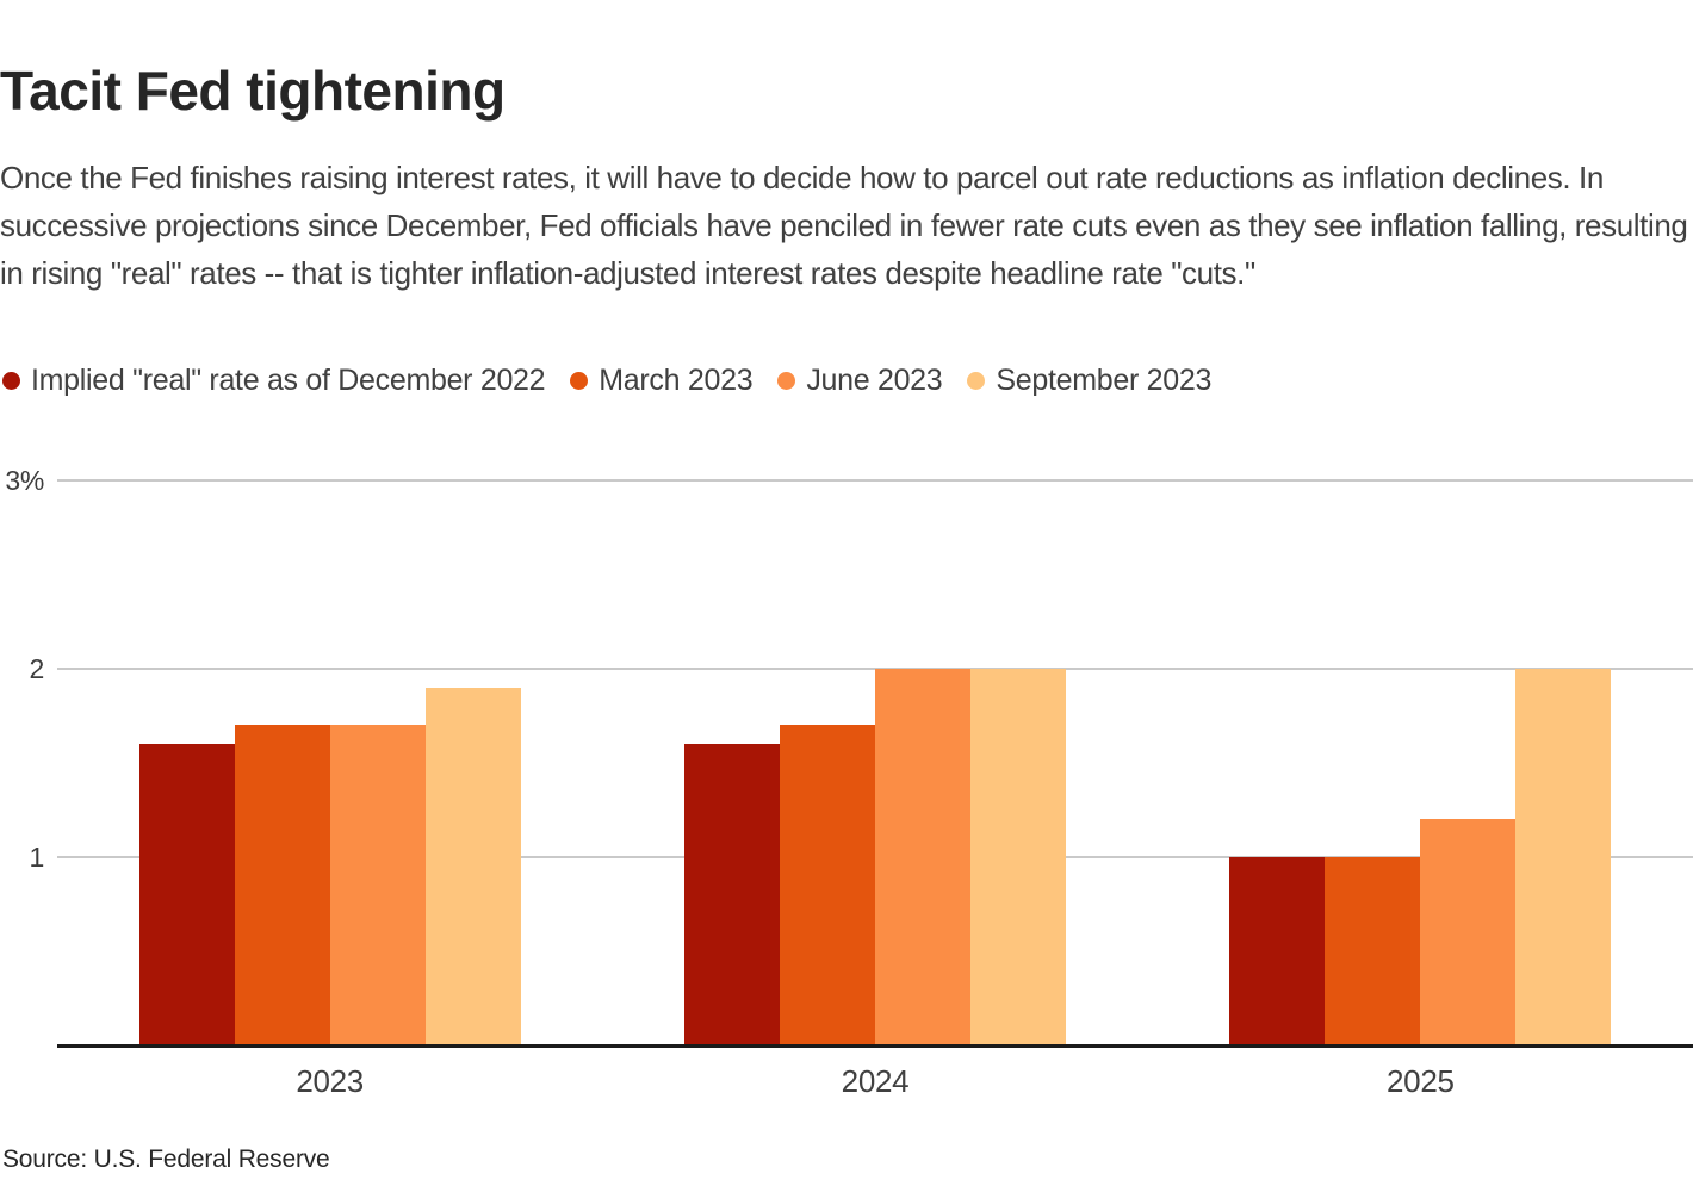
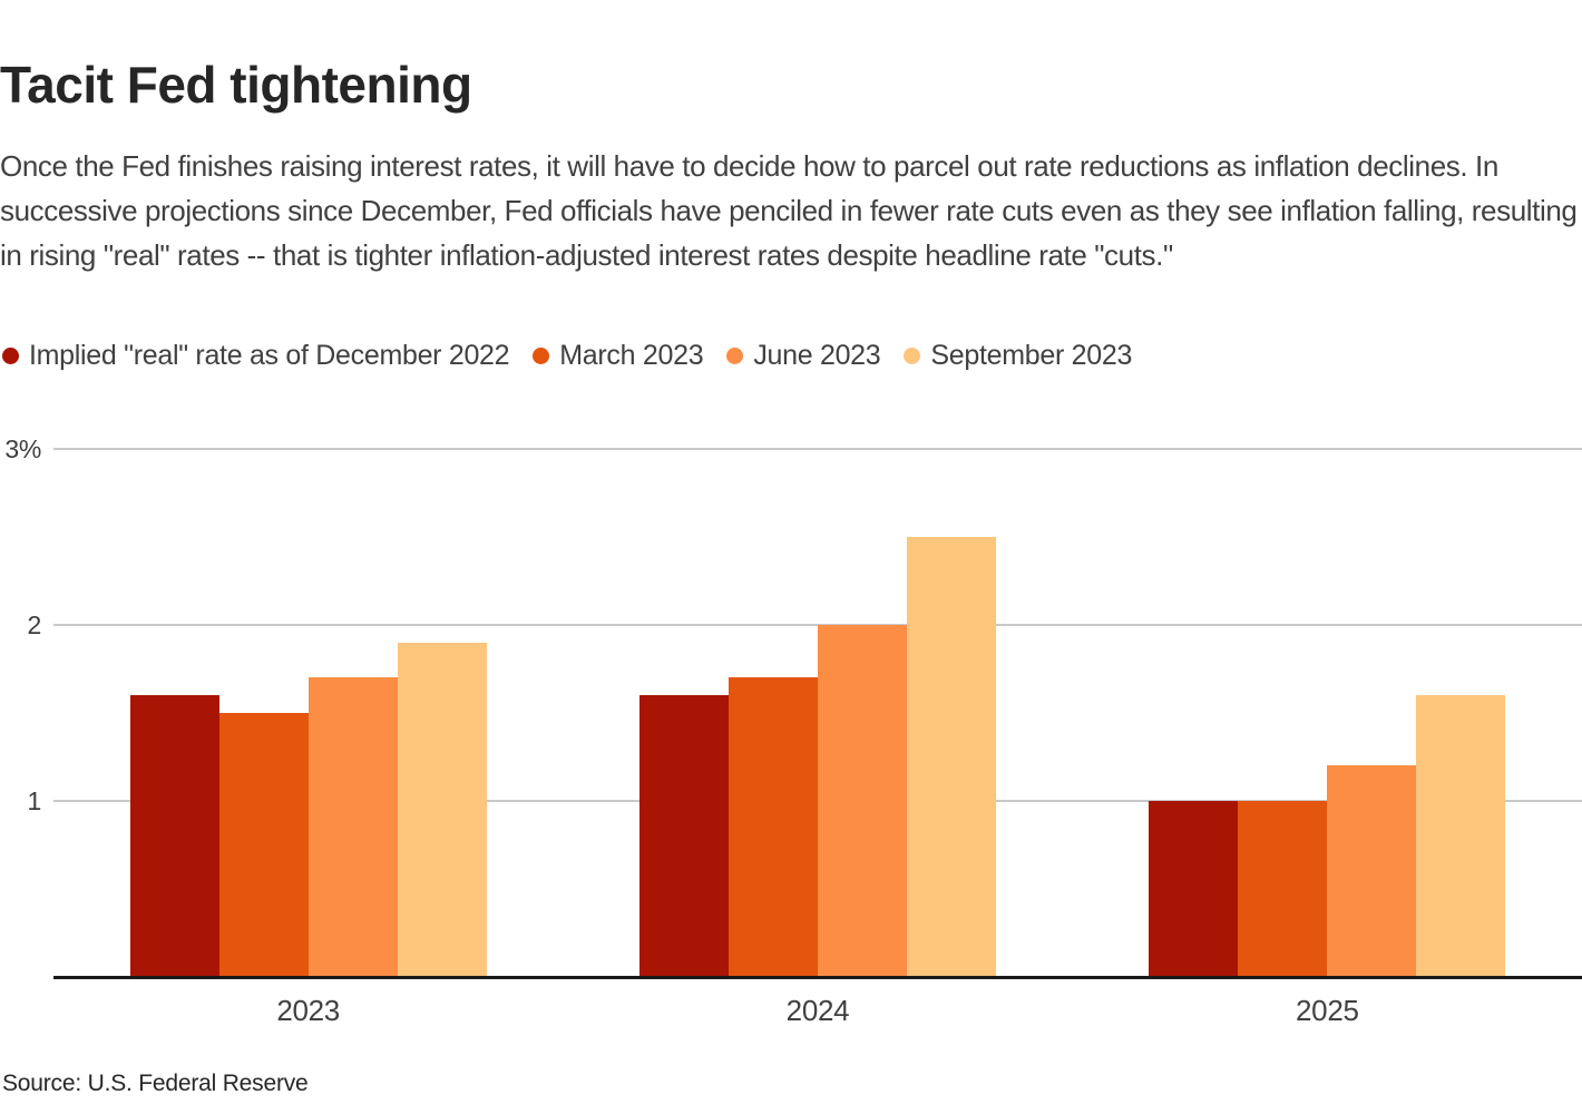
March 2023/2023: 1.7% -> 1.5%
September 2023/2024: 2.0% -> 2.5%
September 2023/2025: 2.0% -> 1.6%
